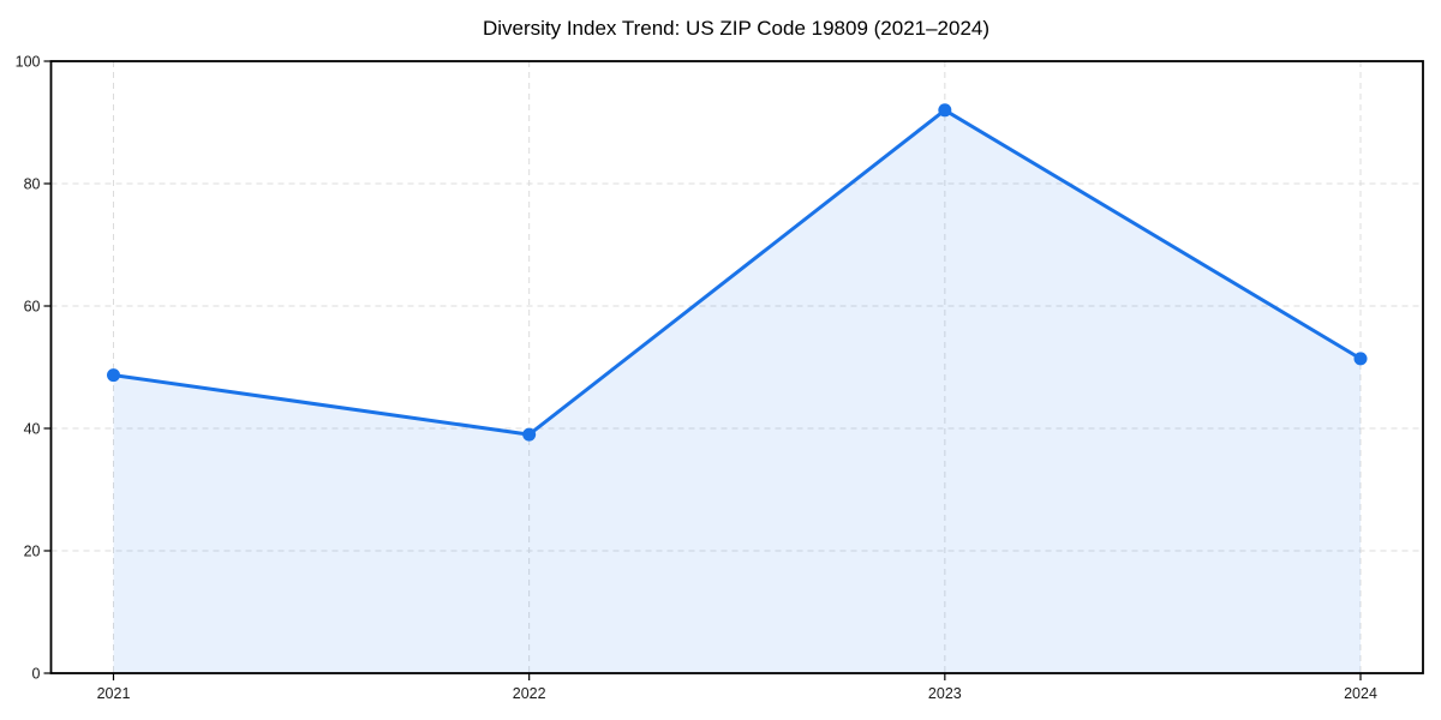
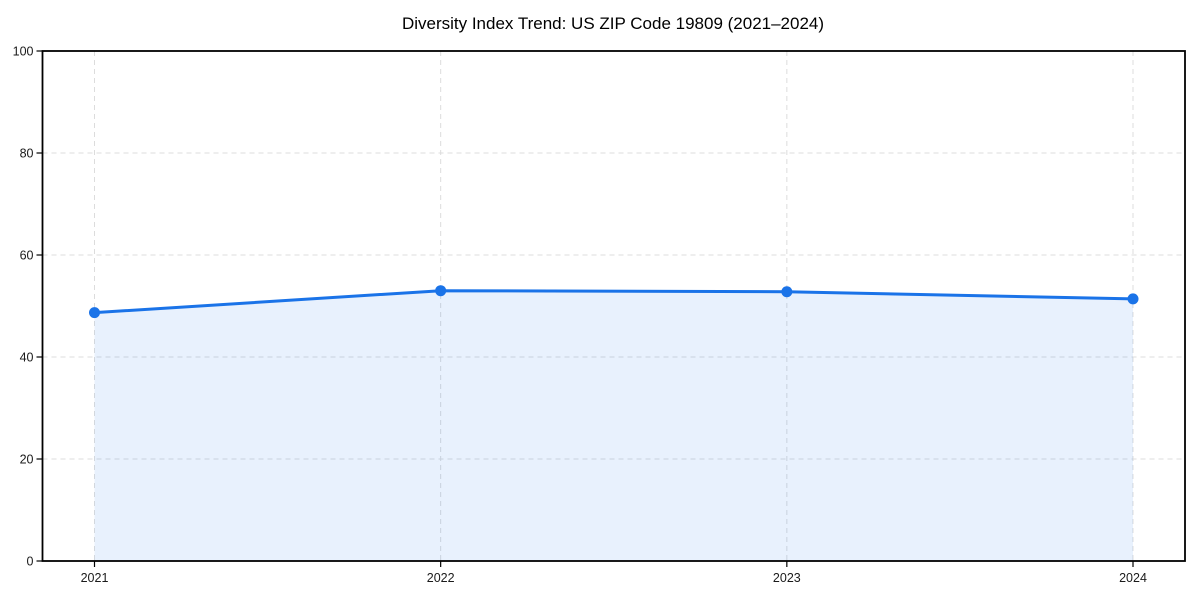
2022: 39 -> 53
2023: 92 -> 53
